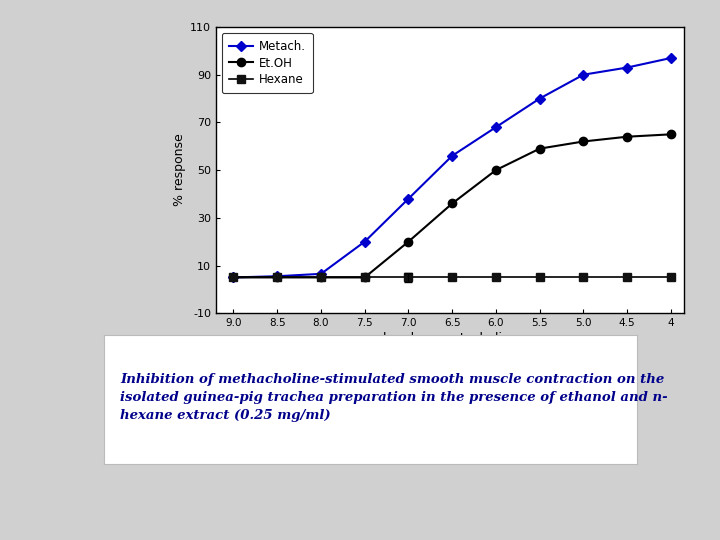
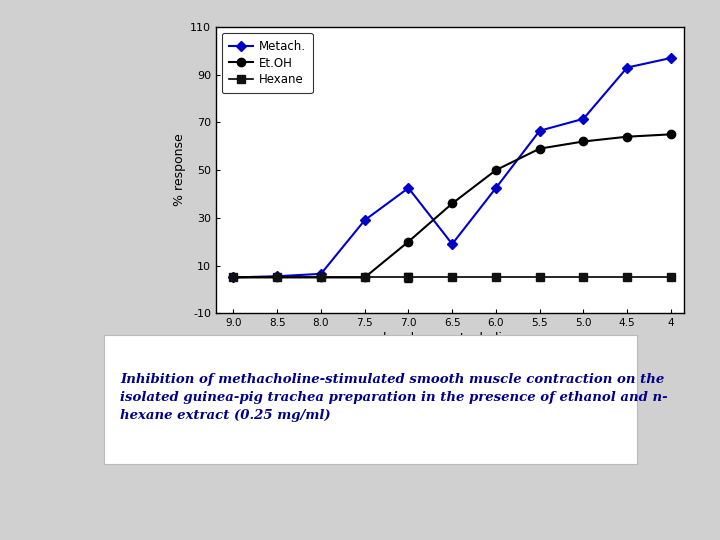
Metach./7.5: 20.0 -> 29.0
Metach./7.0: 38.0 -> 42.5
Metach./6.5: 56.0 -> 19.0
Metach./6.0: 68.0 -> 42.5
Metach./5.5: 80.0 -> 66.5
Metach./5.0: 90.0 -> 71.5
